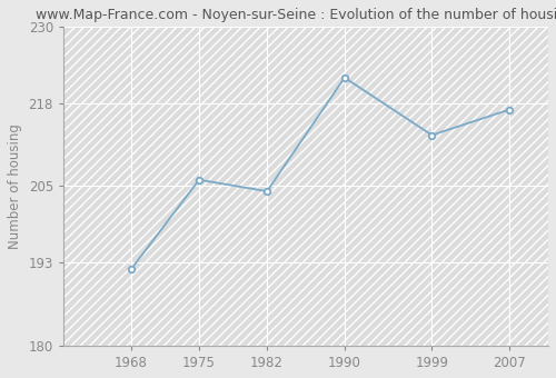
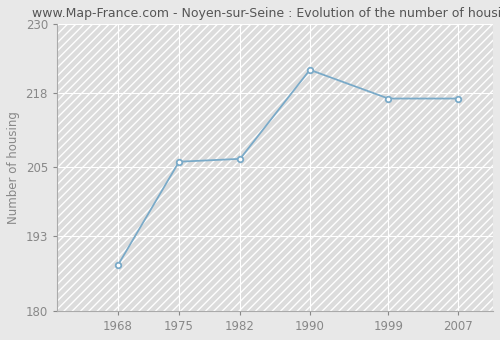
1968: 192.0 -> 188.0
1982: 204.2 -> 206.5
1999: 213.0 -> 217.0
